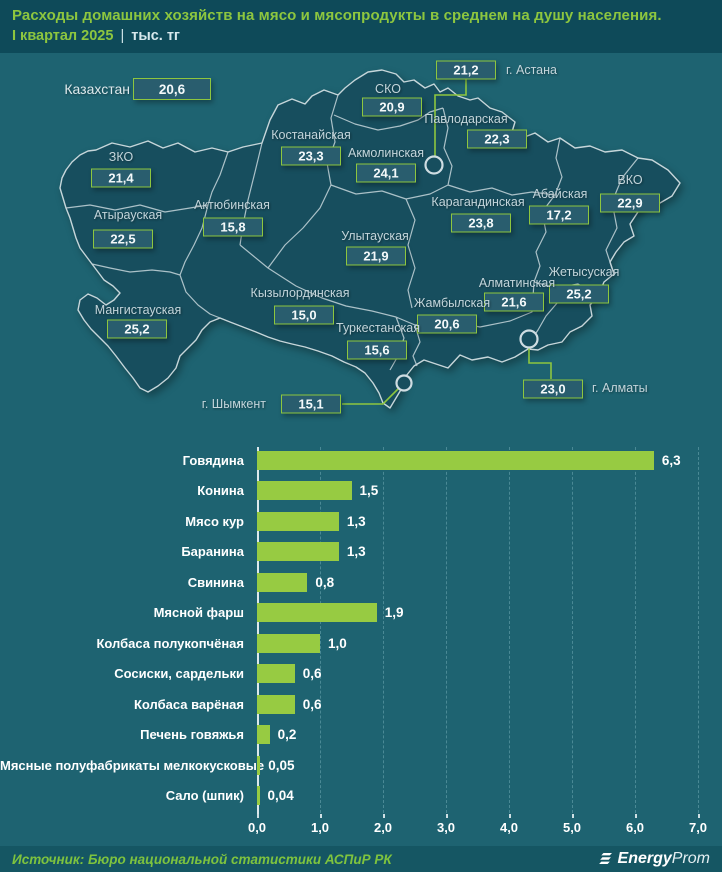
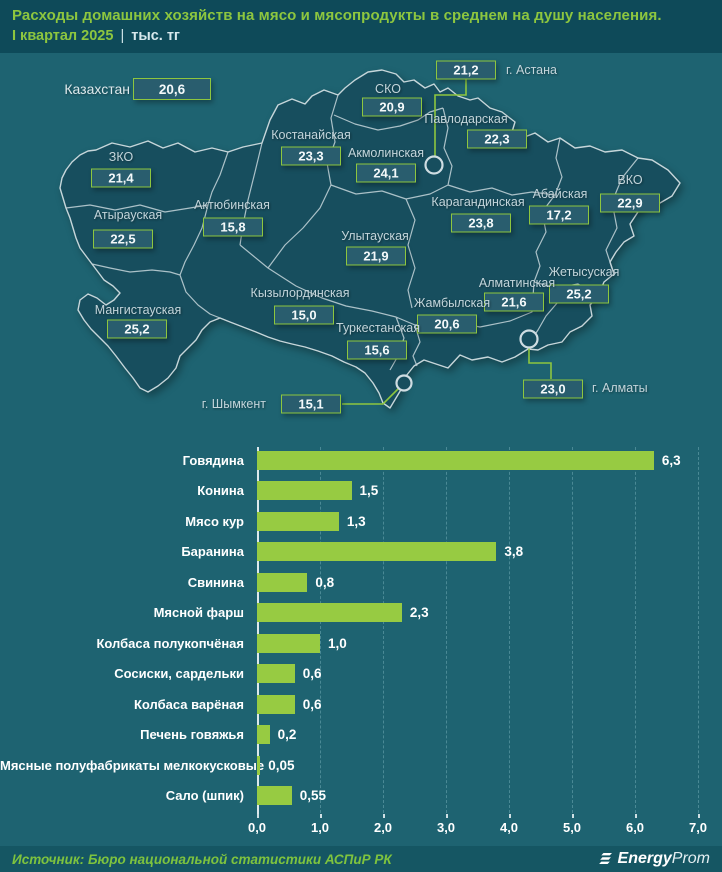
Баранина: 1,3 -> 3,8
Мясной фарш: 1,9 -> 2,3
Сало (шпик): 0,04 -> 0,55
